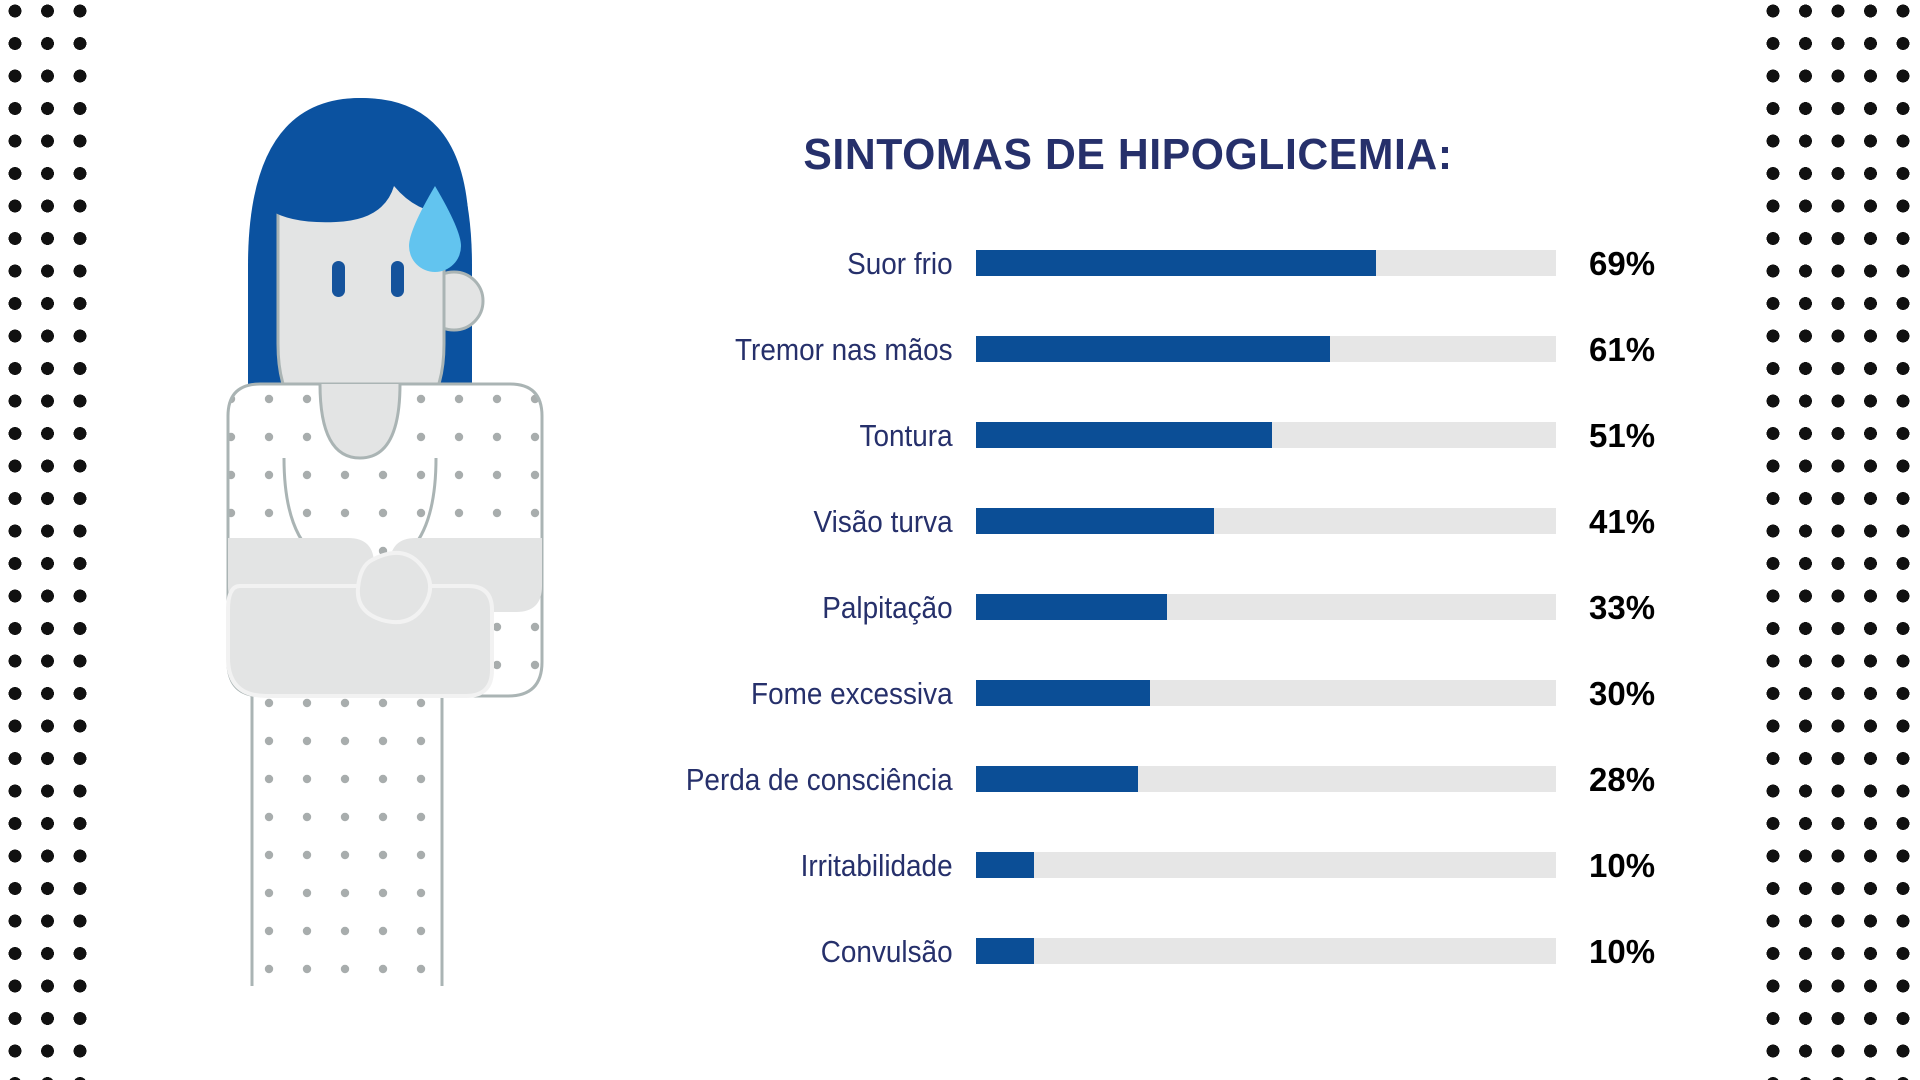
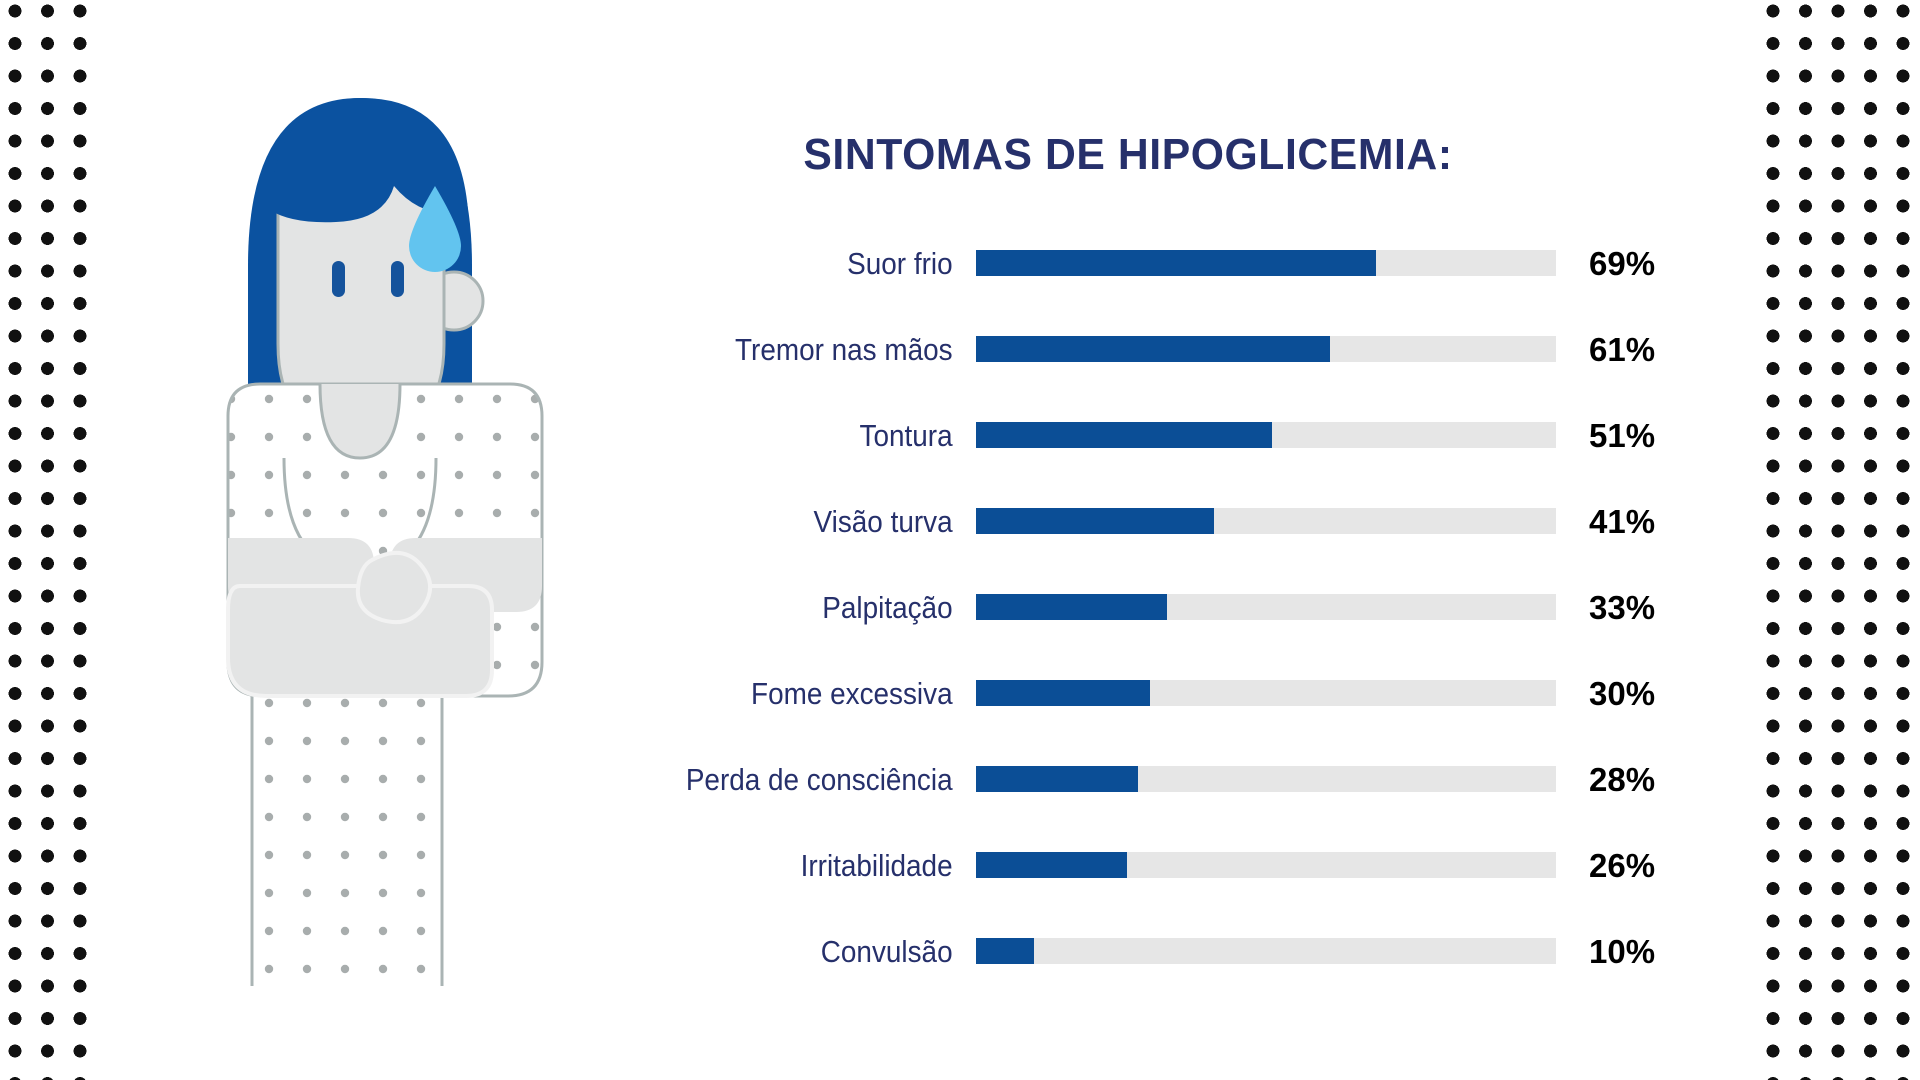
Irritabilidade: 10% -> 26%
